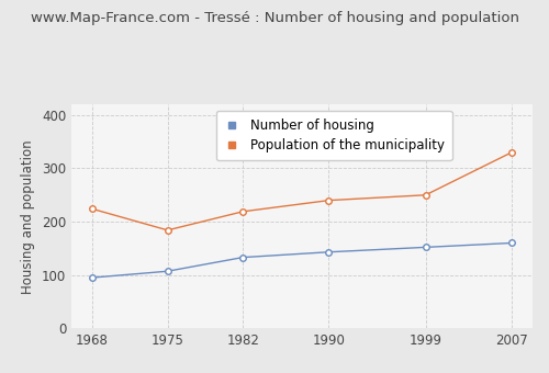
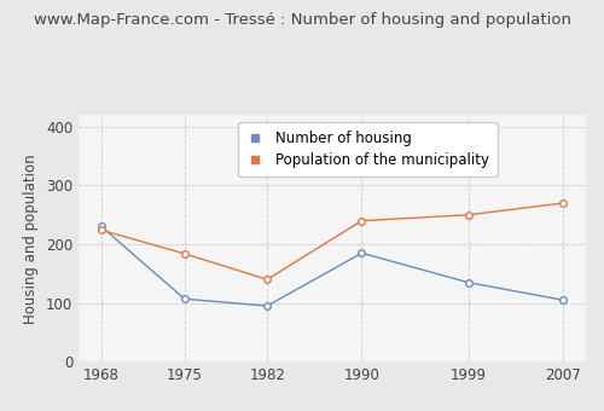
Number of housing/1968: 95 -> 230
Number of housing/1982: 133 -> 95
Population of the municipality/1982: 219 -> 140
Number of housing/1990: 143 -> 185
Number of housing/1999: 152 -> 135
Number of housing/2007: 160 -> 105
Population of the municipality/2007: 330 -> 270
